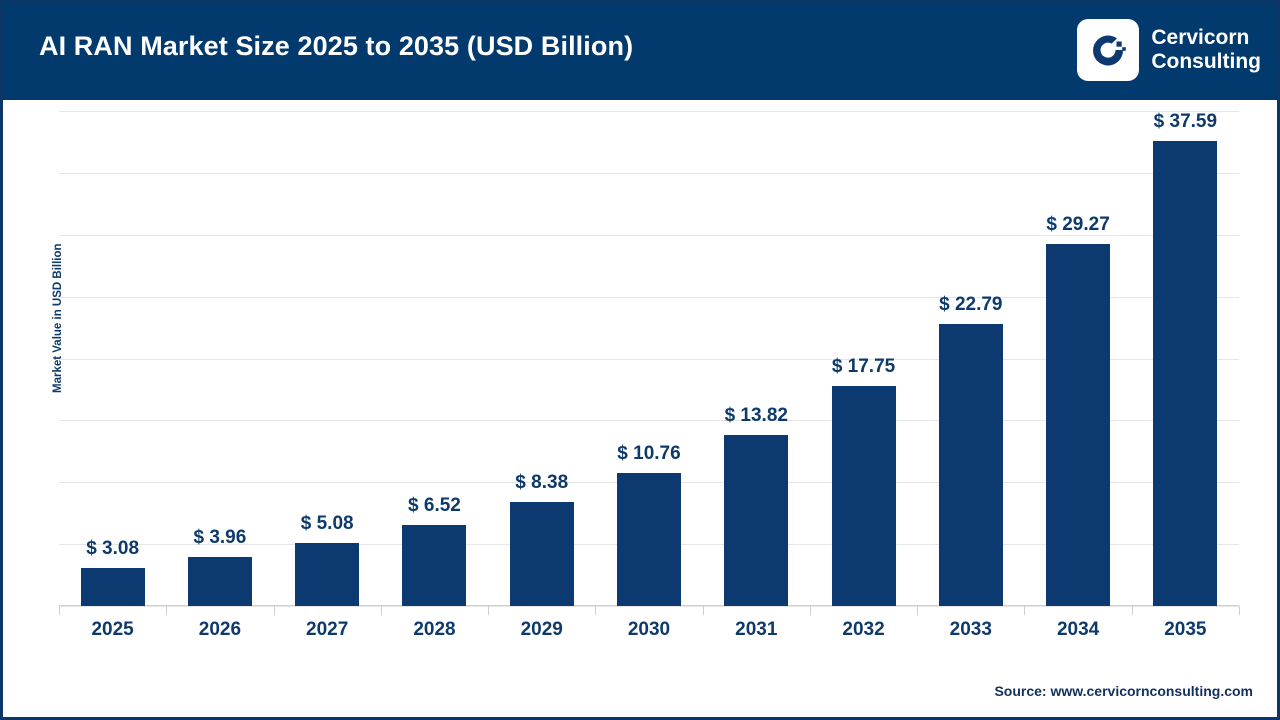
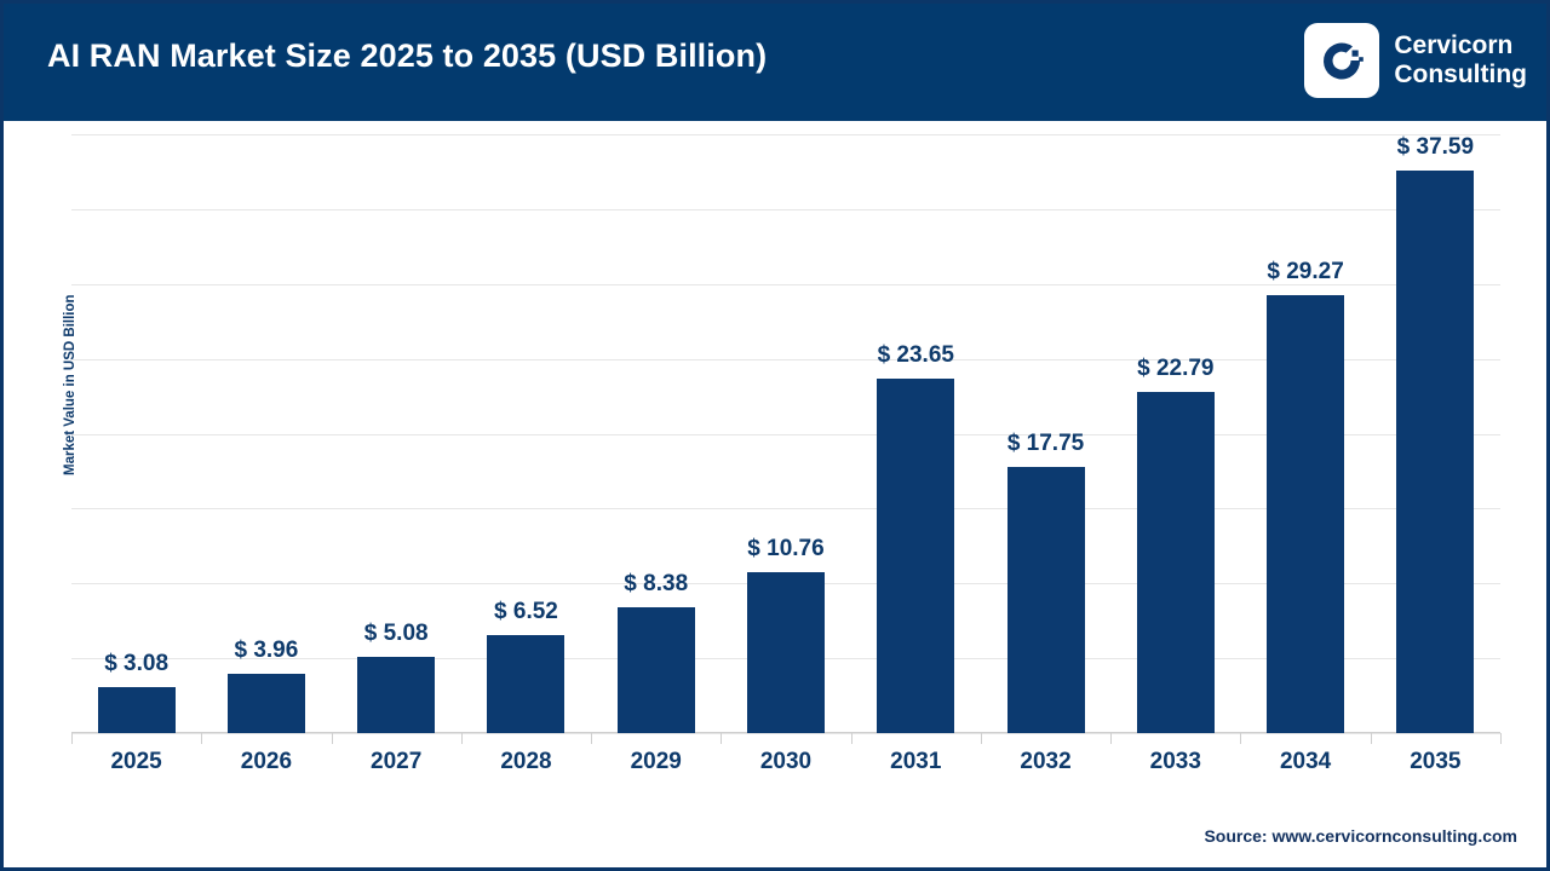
2031: 13.82 -> 23.65
